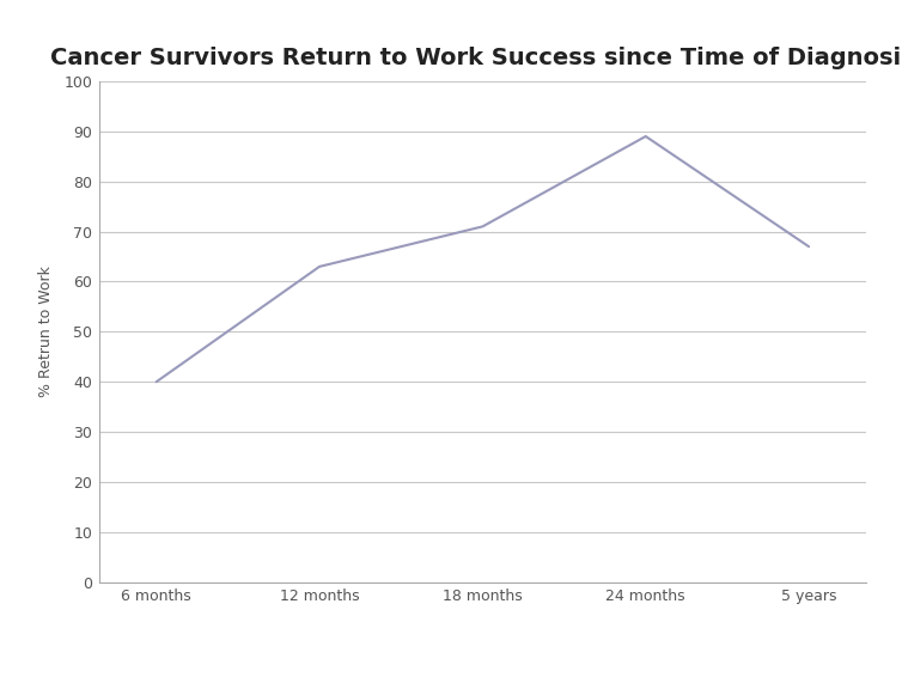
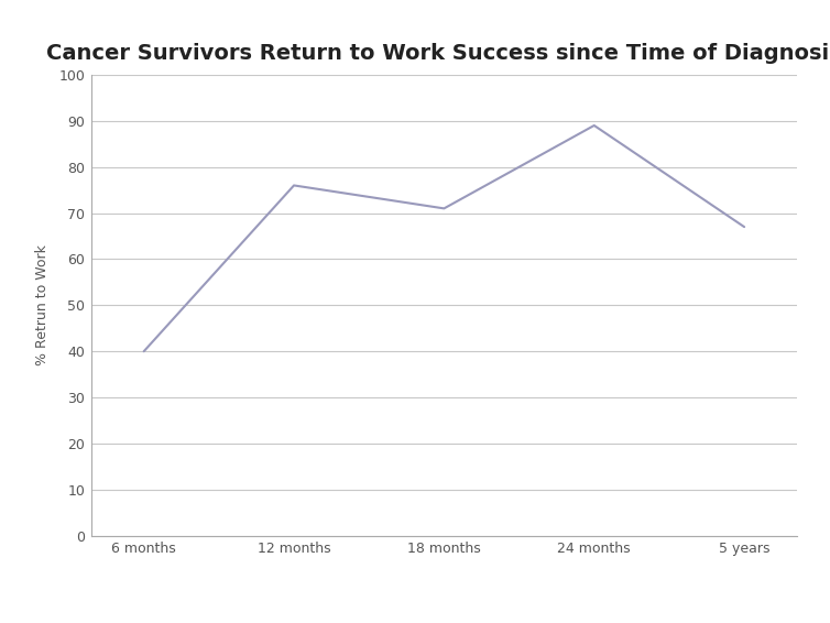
12 months: 63 -> 76
